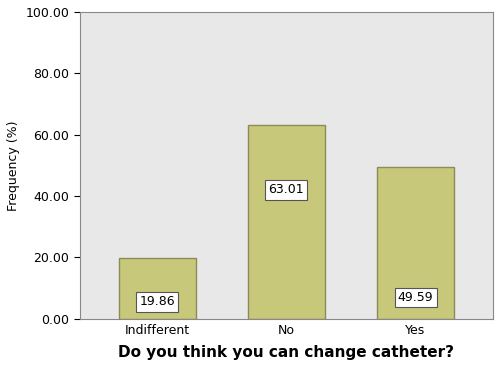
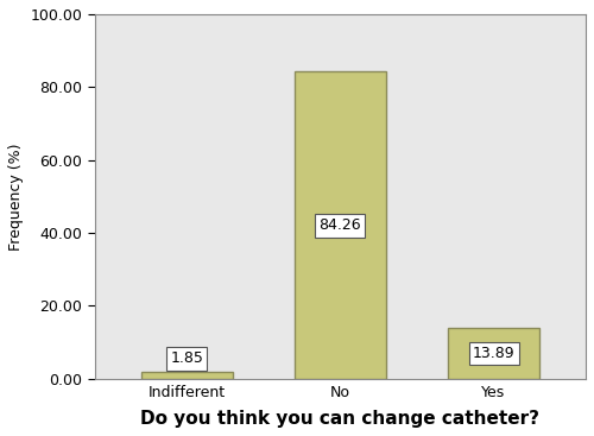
Indifferent: 19.86 -> 1.85
No: 63.01 -> 84.26
Yes: 49.59 -> 13.89
